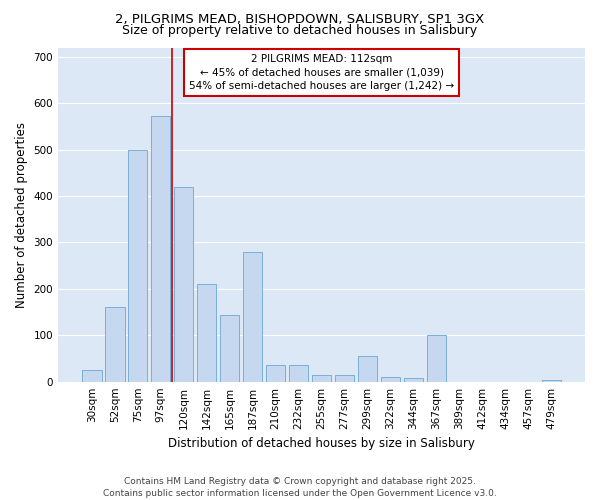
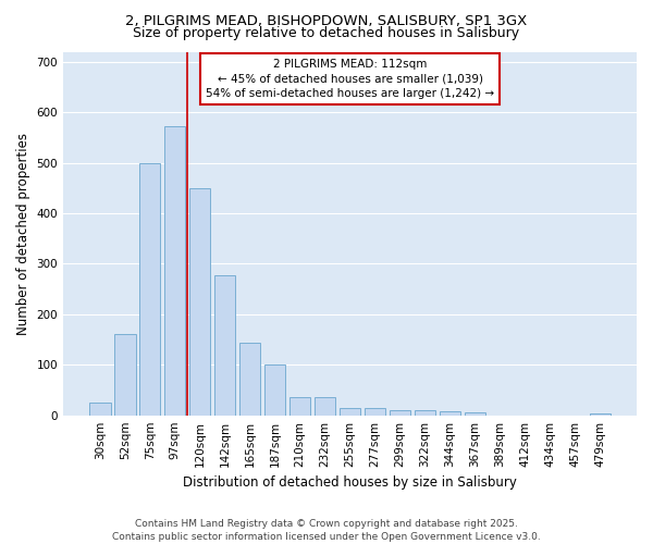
120sqm: 420 -> 450
142sqm: 210 -> 278
187sqm: 280 -> 100
299sqm: 55 -> 10
367sqm: 100 -> 5
